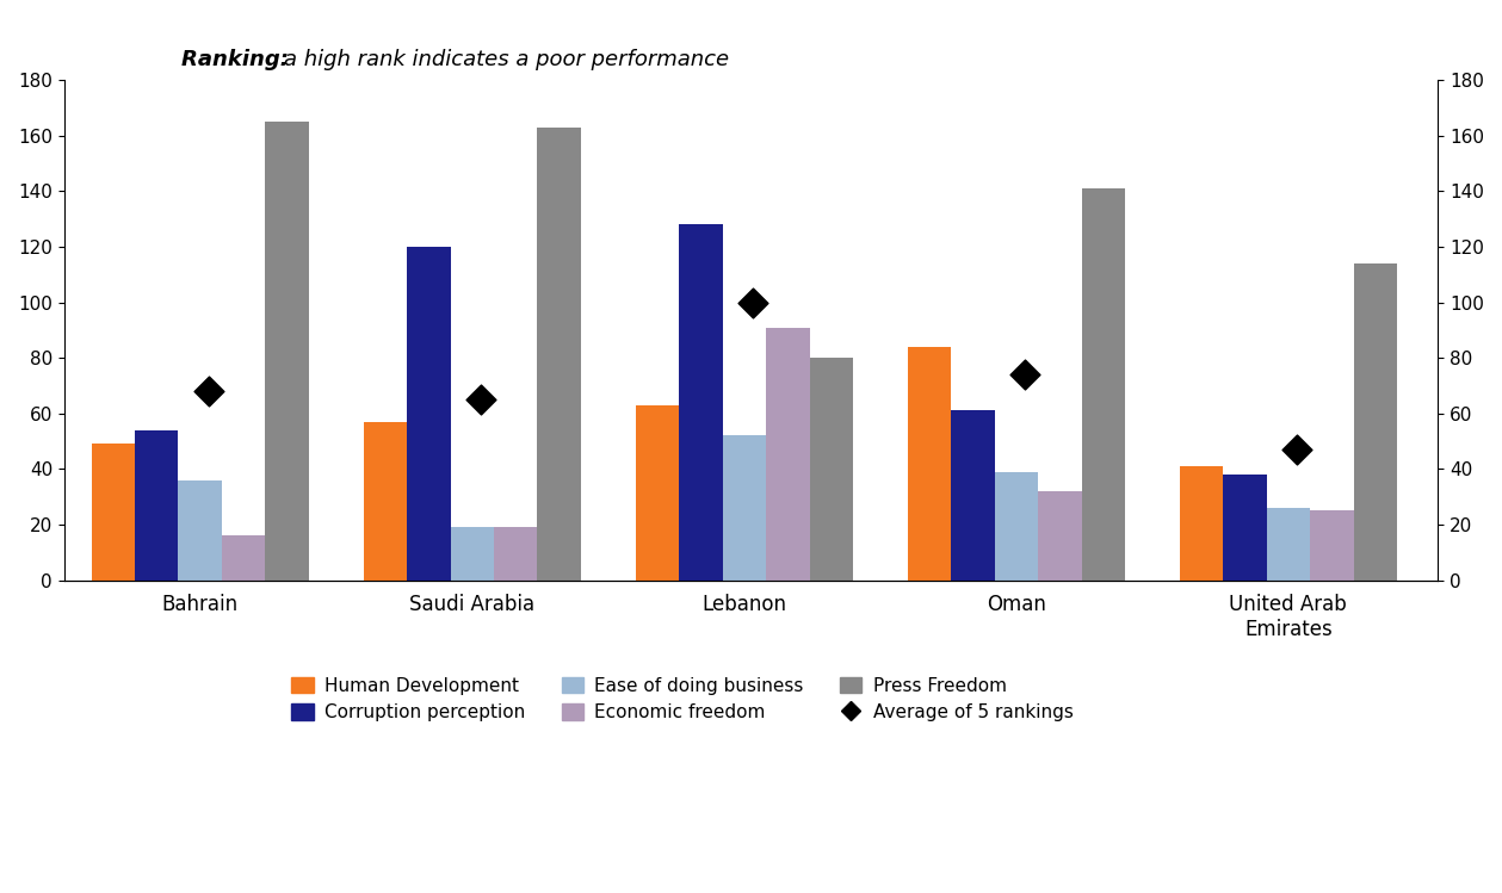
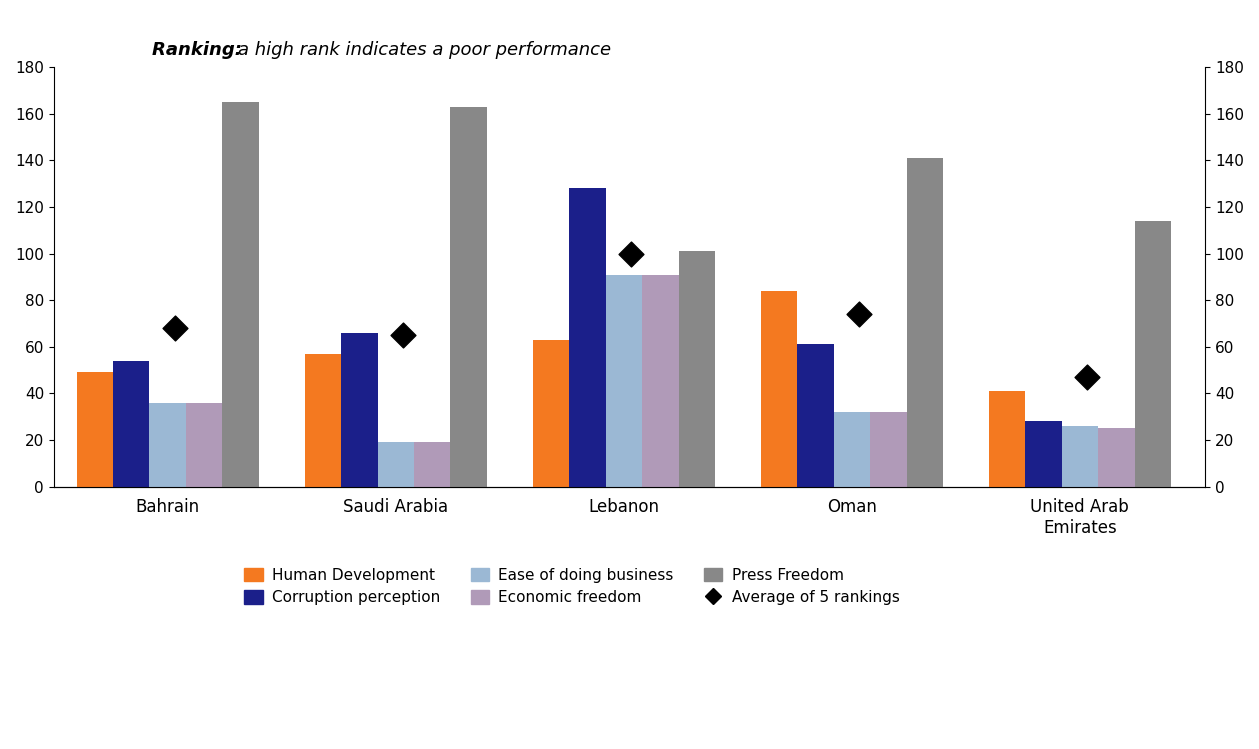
Economic freedom/Bahrain: 16 -> 36
Corruption perception/Saudi Arabia: 120 -> 66
Ease of doing business/Lebanon: 52 -> 91
Press Freedom/Lebanon: 80 -> 101
Ease of doing business/Oman: 39 -> 32
Corruption perception/United Arab Emirates: 38 -> 28
